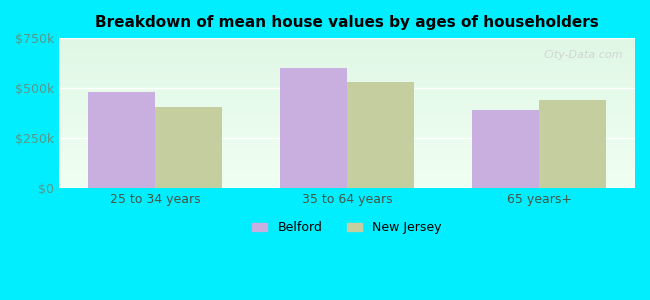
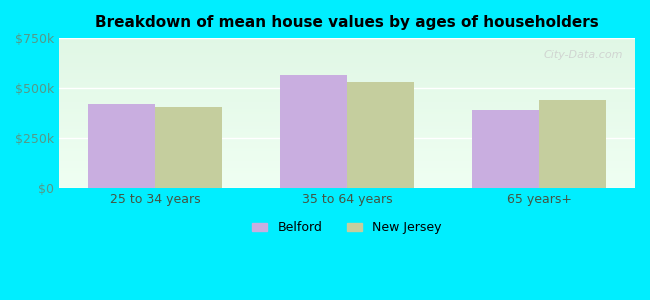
Belford/25 to 34 years: $480k -> $420k
Belford/35 to 64 years: $600k -> $565k
